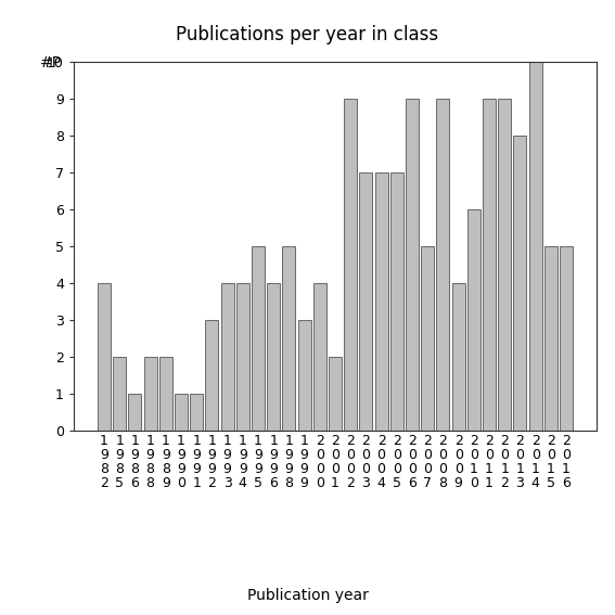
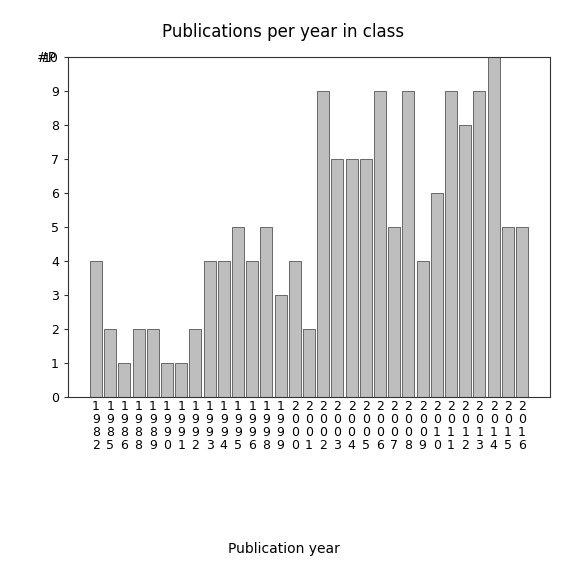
1 9 9 2: 3 -> 2
2 0 1 2: 9 -> 8
2 0 1 3: 8 -> 9
